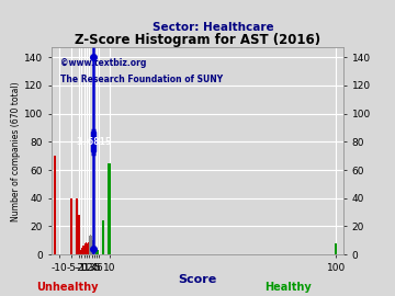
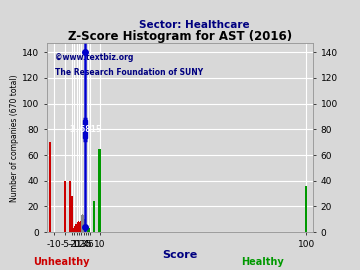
100: 8 -> 36
